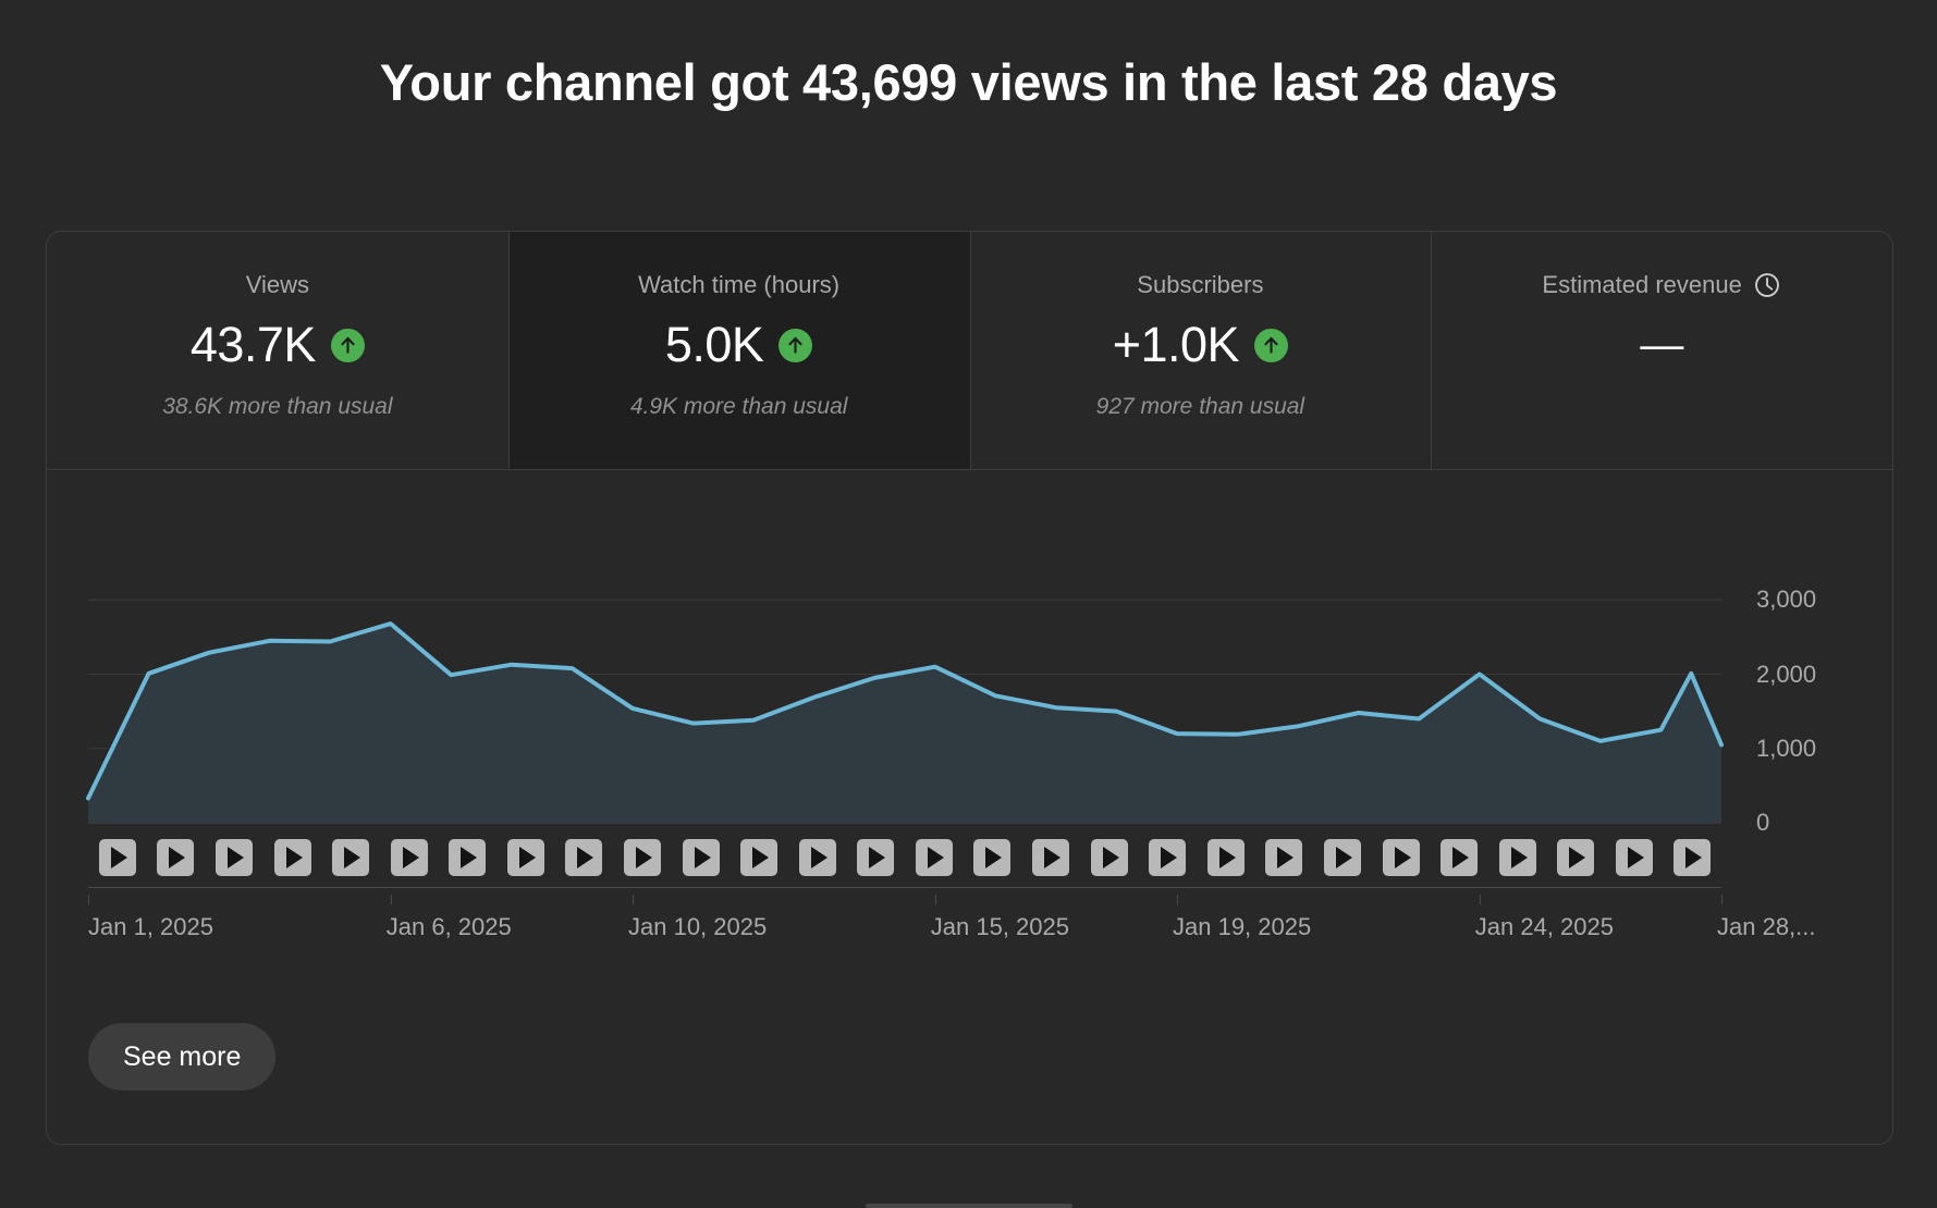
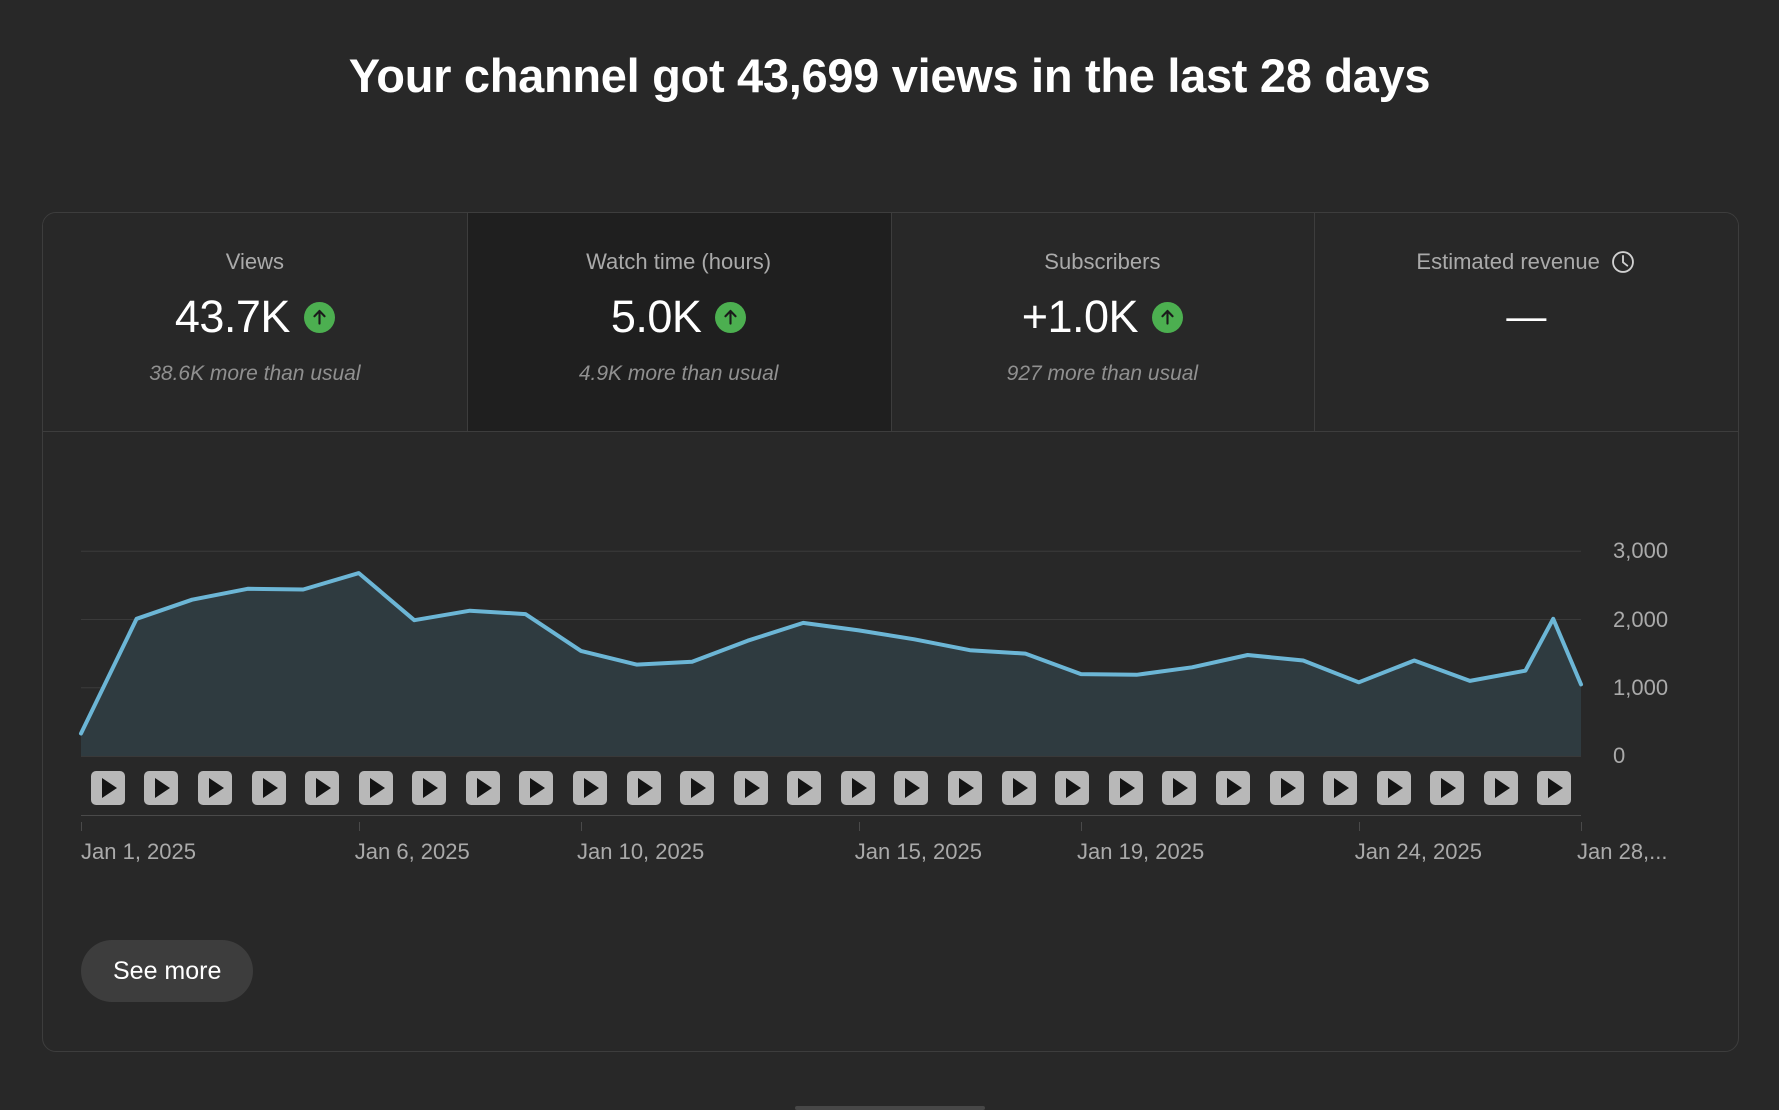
Jan 15, 2025: 2100 -> 1800
Jan 24, 2025: 2000 -> 1100
